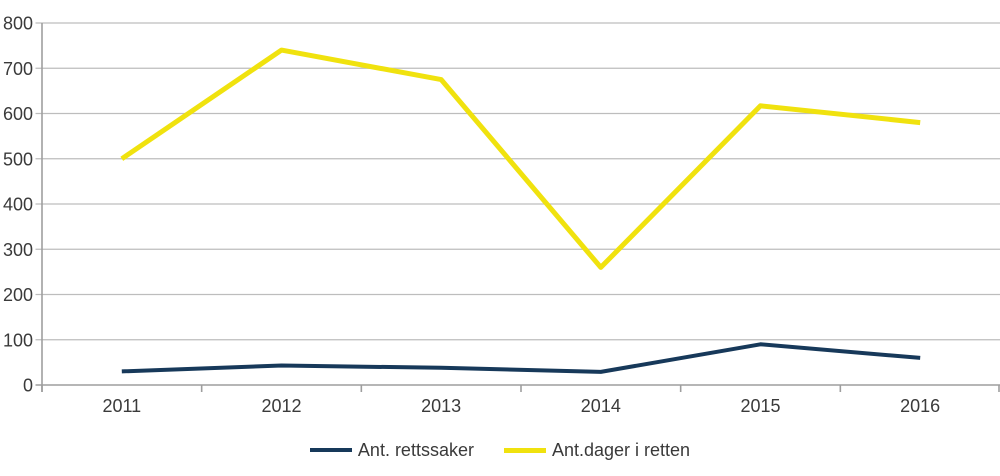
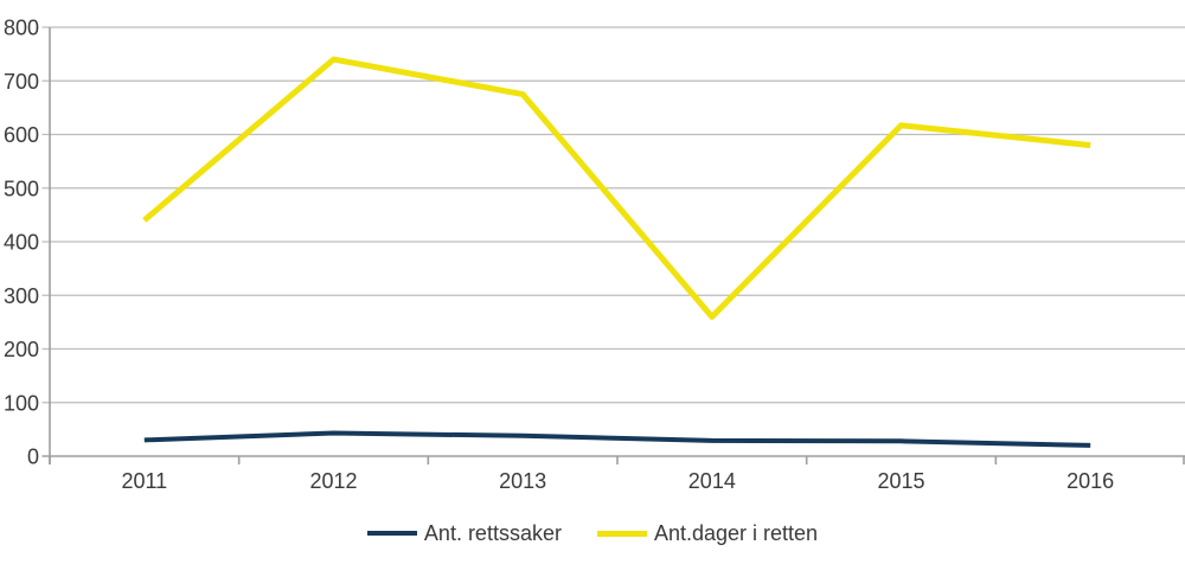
Ant.dager i retten/2011: 500 -> 440
Ant. rettssaker/2015: 90 -> 30
Ant. rettssaker/2016: 60 -> 20
